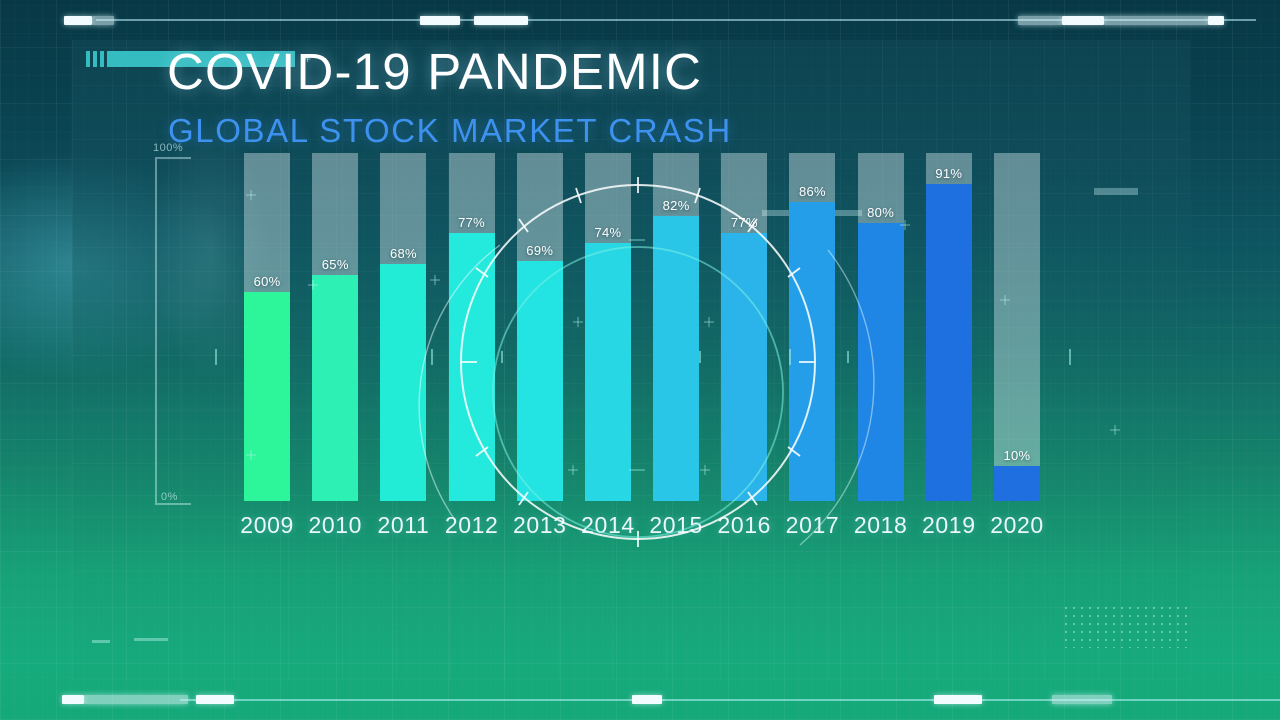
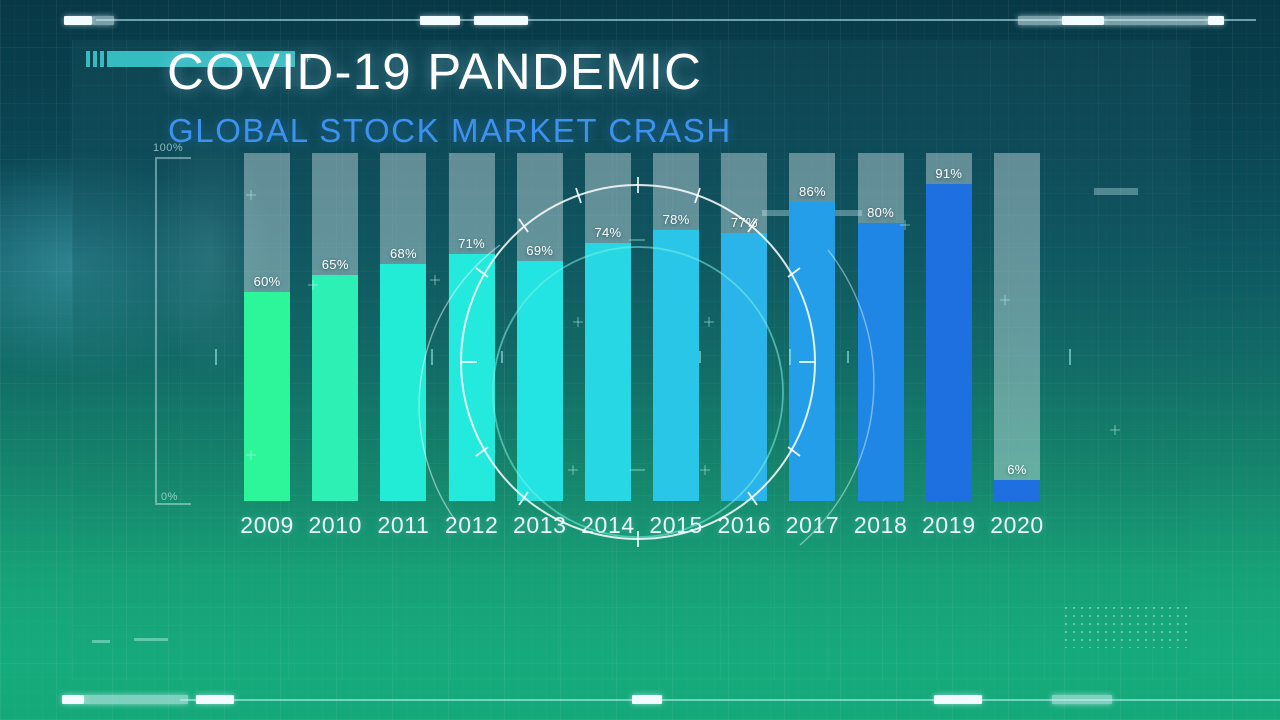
2012: 77% -> 71%
2015: 82% -> 78%
2020: 10% -> 6%
